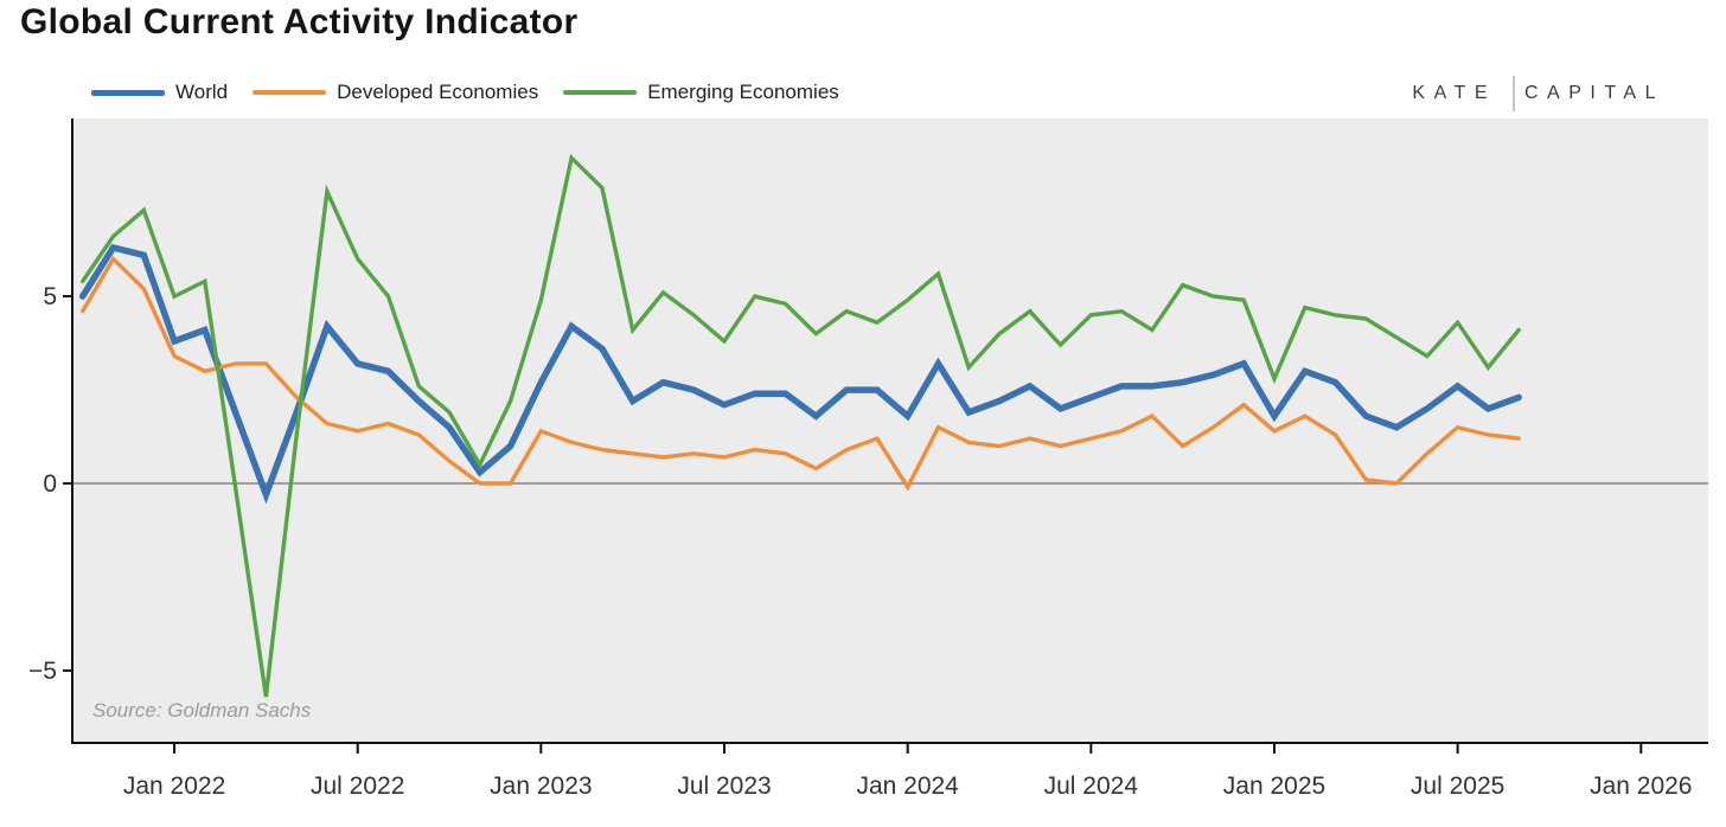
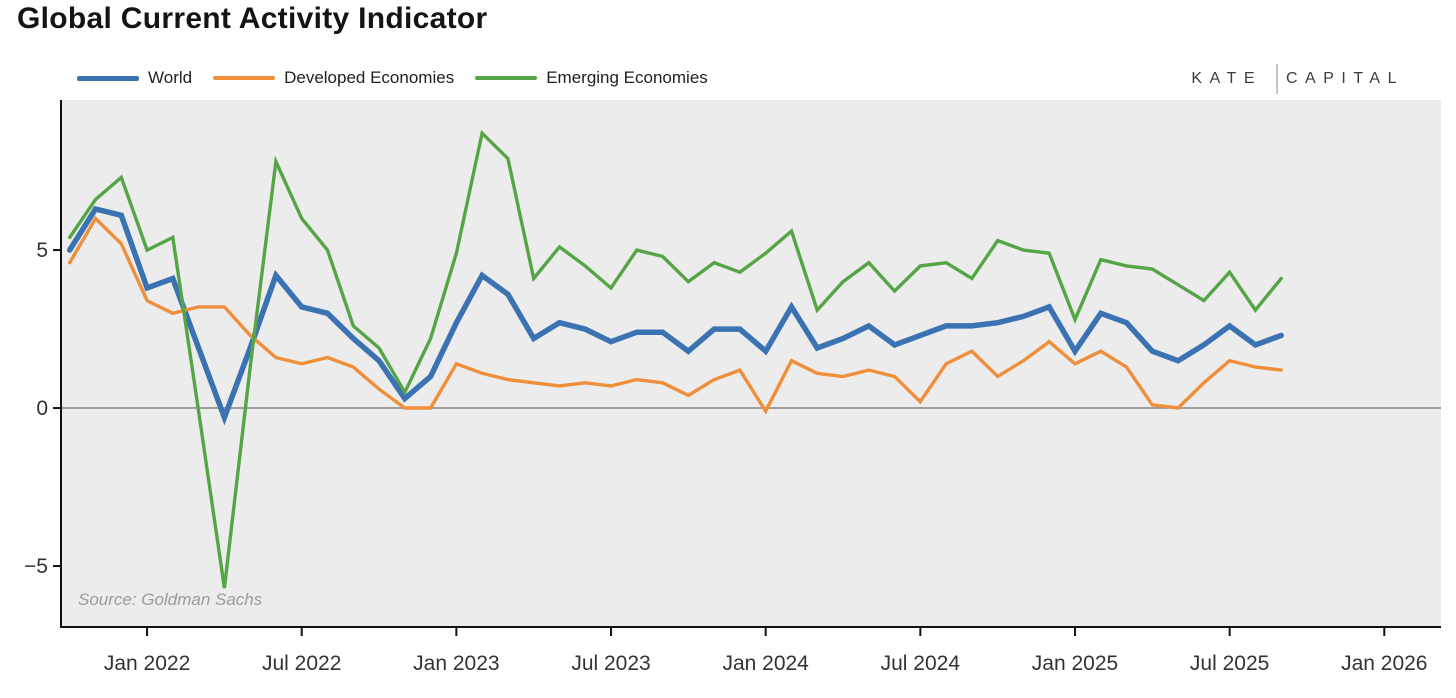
Developed Economies/Jul 2024: 1.2 -> 0.2
